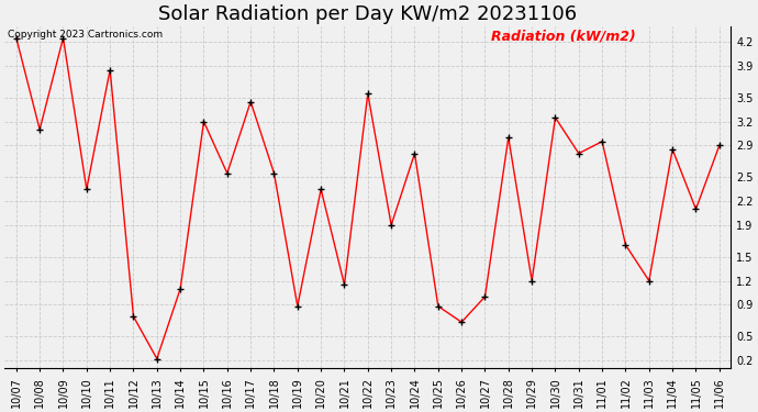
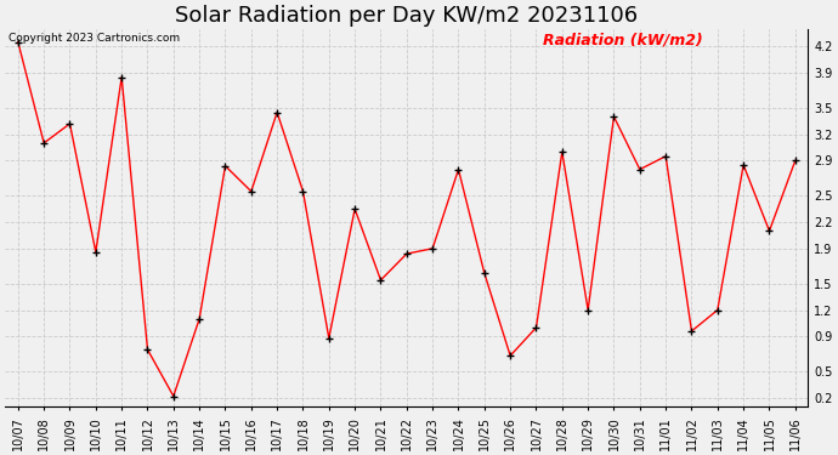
10/09: 4.25 -> 3.32
10/10: 2.35 -> 1.86
10/15: 3.20 -> 2.84
10/21: 1.15 -> 1.54
10/22: 3.55 -> 1.84
10/25: 0.88 -> 1.62
10/30: 3.25 -> 3.40
11/02: 1.65 -> 0.96
